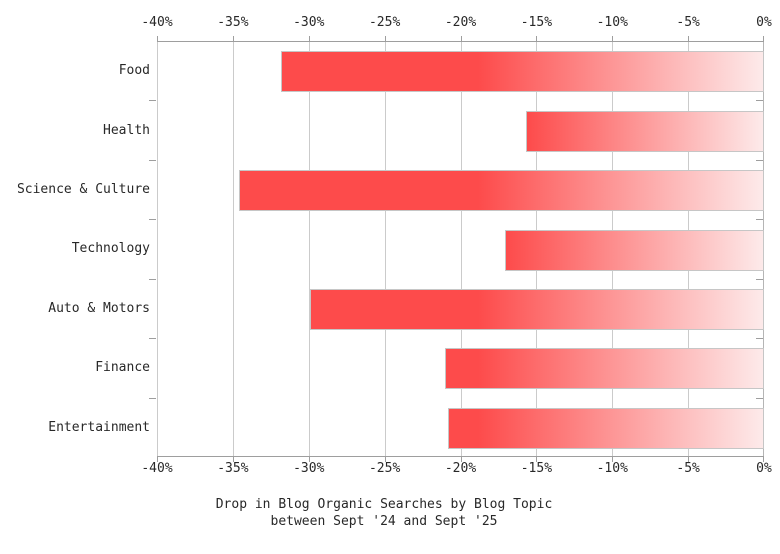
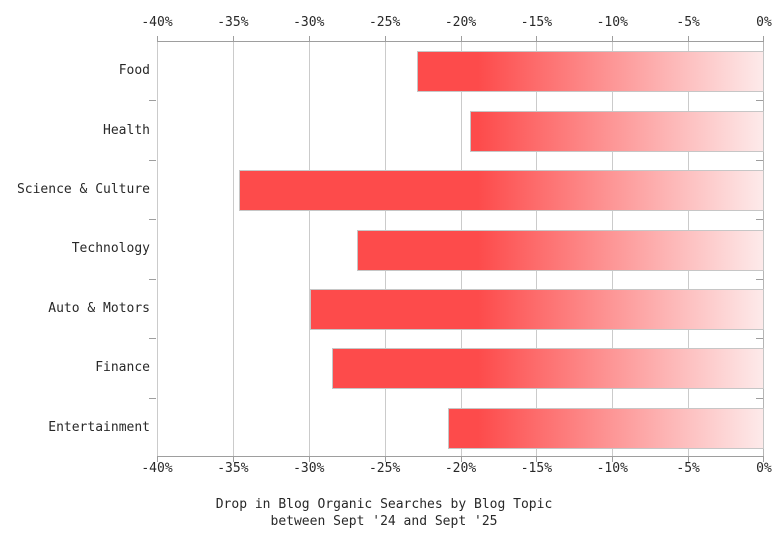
Food: -31.8% -> -22.9%
Health: -15.7% -> -19.4%
Technology: -17.1% -> -26.8%
Finance: -21.0% -> -28.5%
